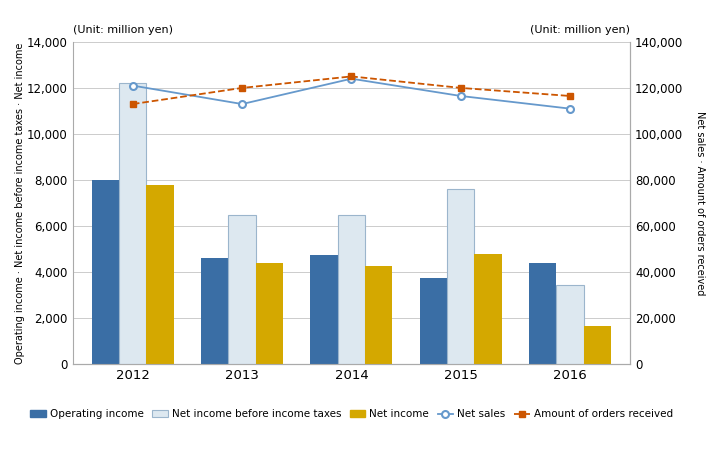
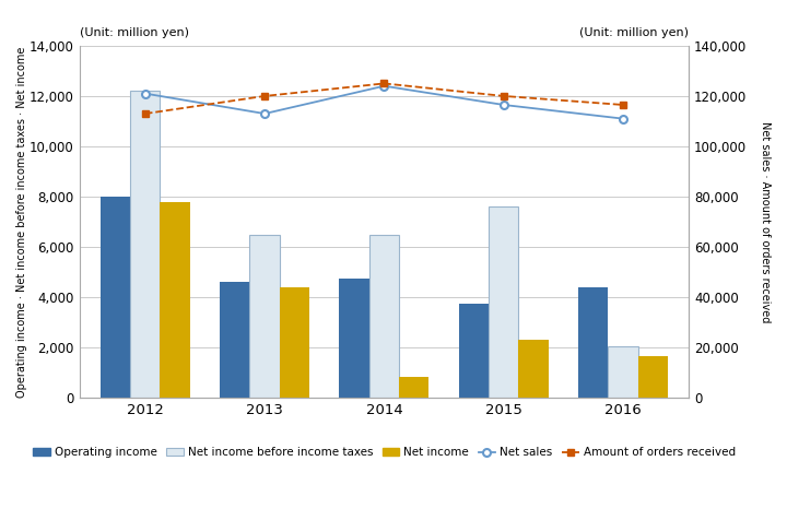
Net income/2014: 4,250 -> 850
Net income/2015: 4,800 -> 2,300
Net income before income taxes/2016: 3,450 -> 2,050
